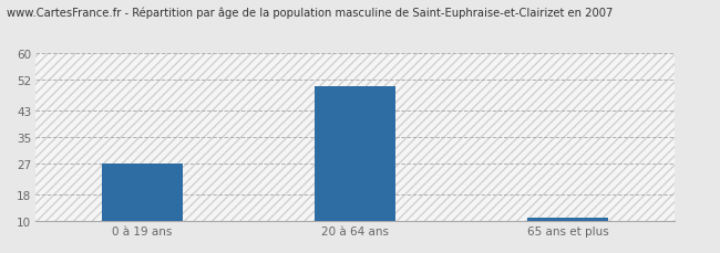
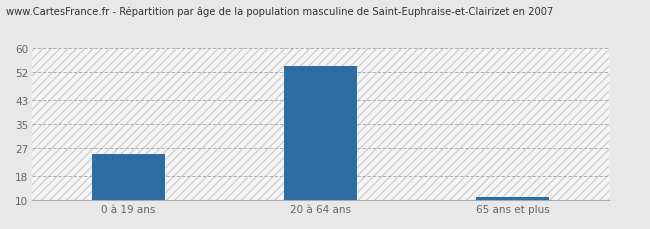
0 à 19 ans: 27 -> 25
20 à 64 ans: 50 -> 54
